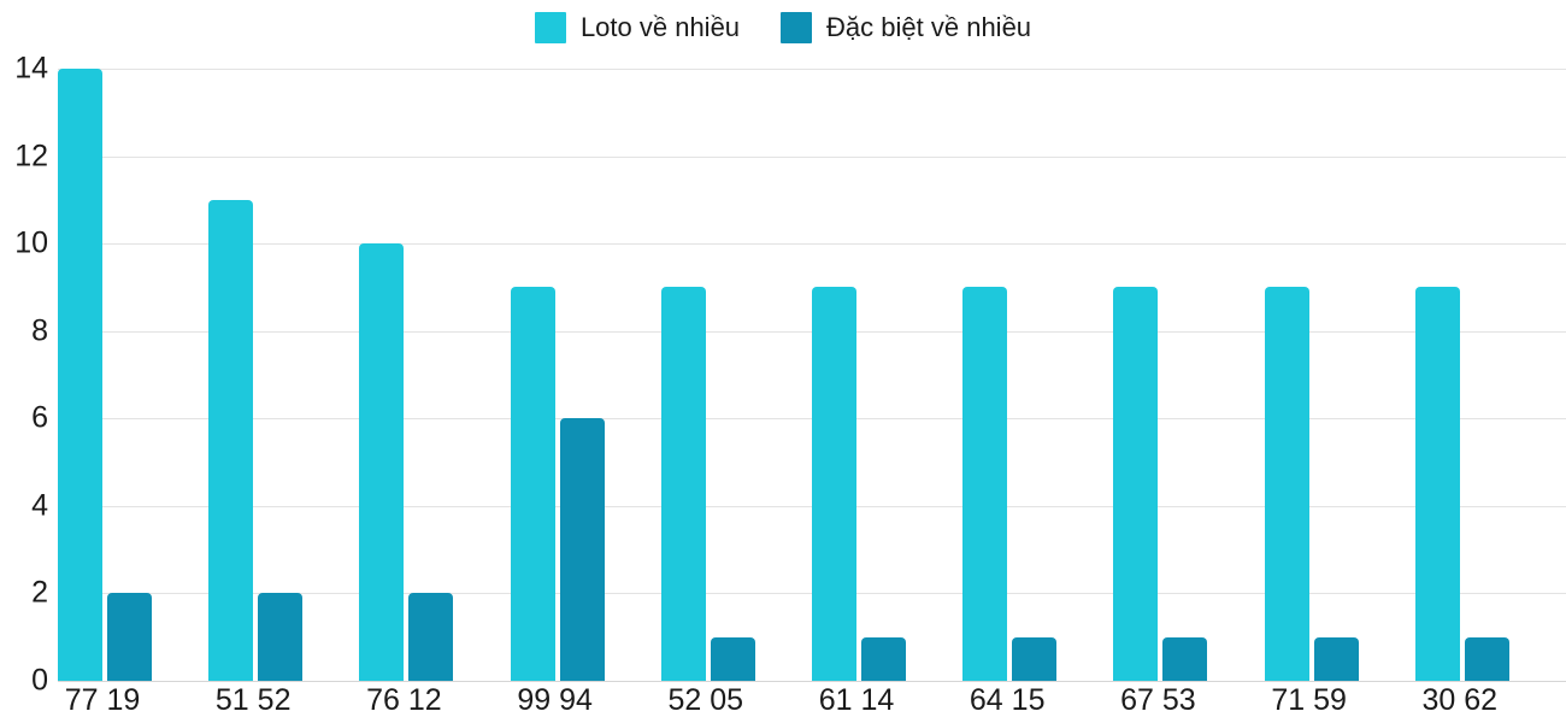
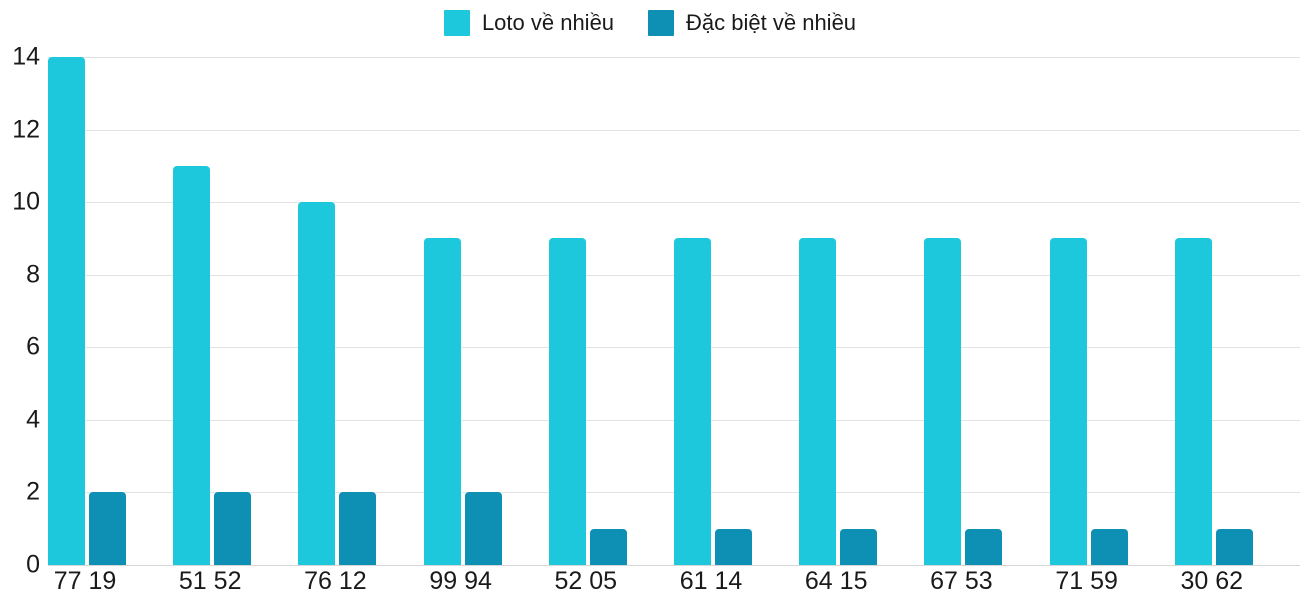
Đặc biệt về nhiều/99 94: 6 -> 2
